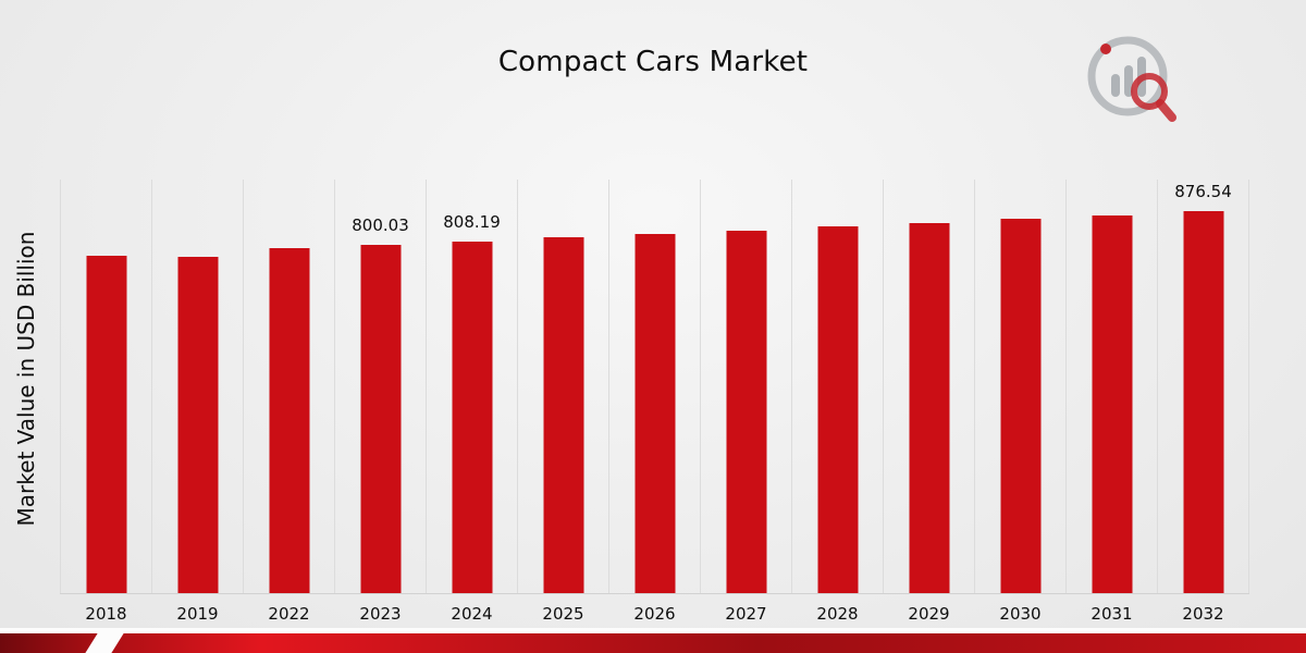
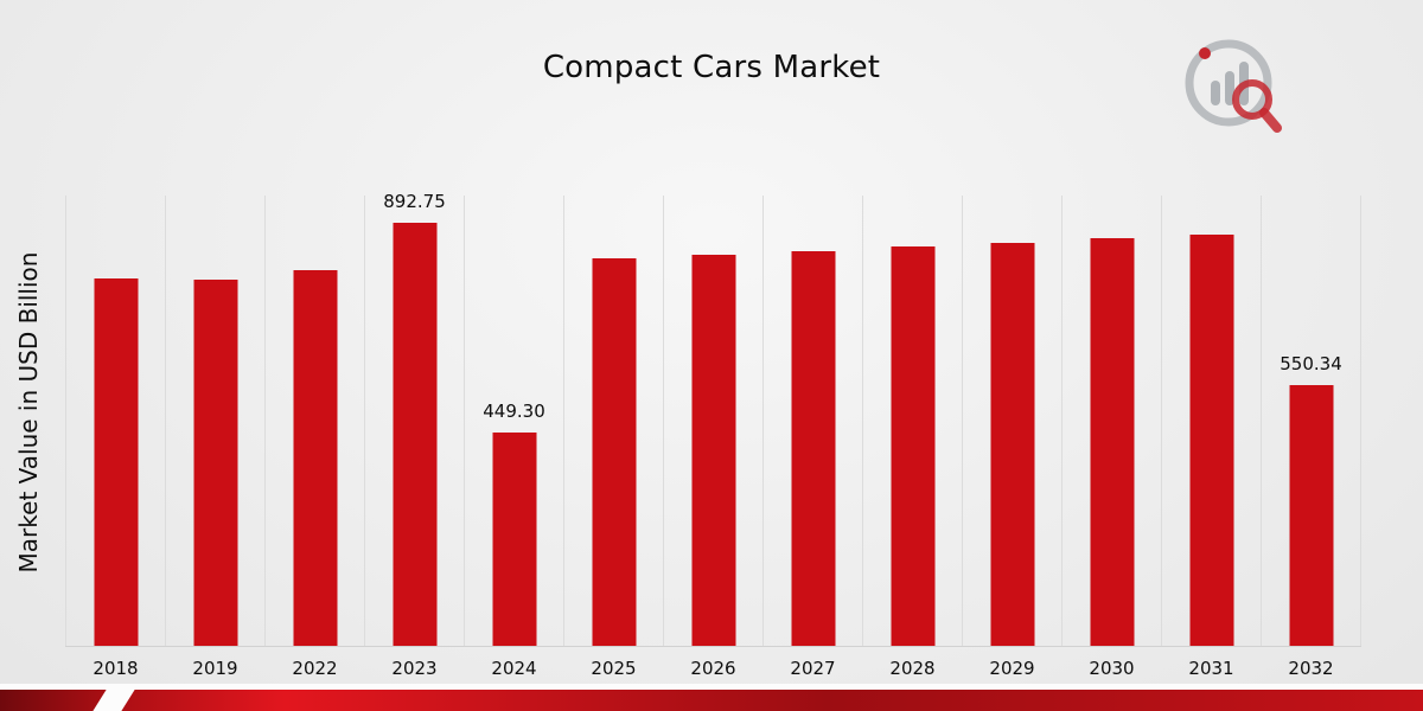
2023: 800.03 -> 892.75
2024: 808.19 -> 449.30
2032: 876.54 -> 550.34
